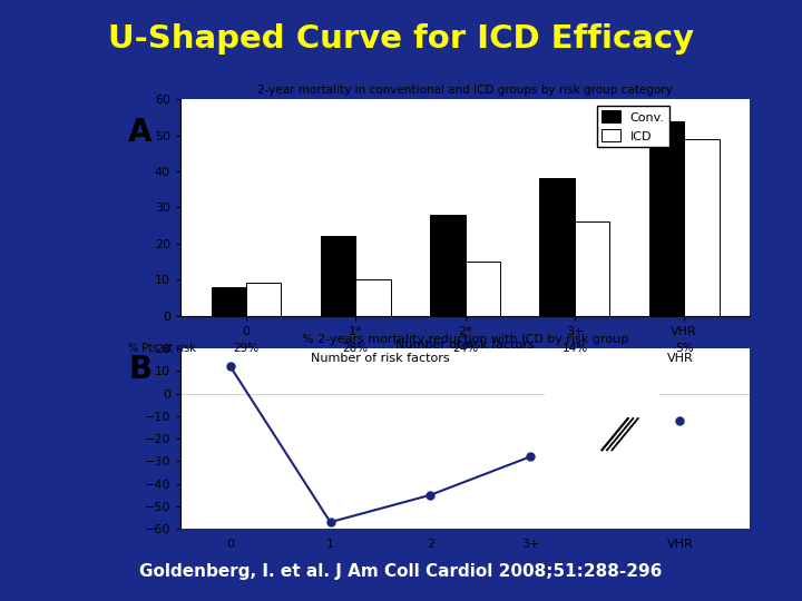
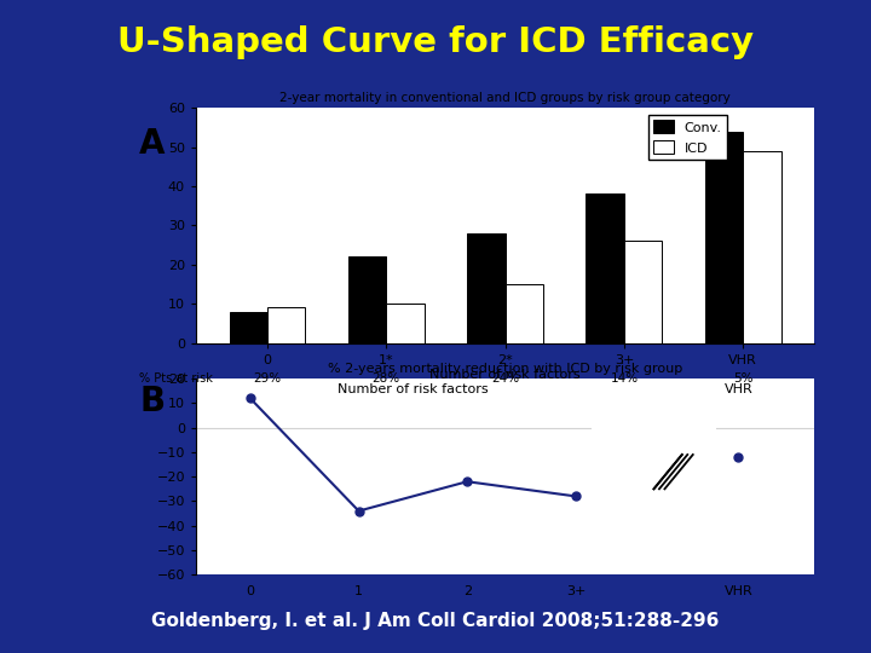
1: -57 -> -34
2: -45 -> -22
